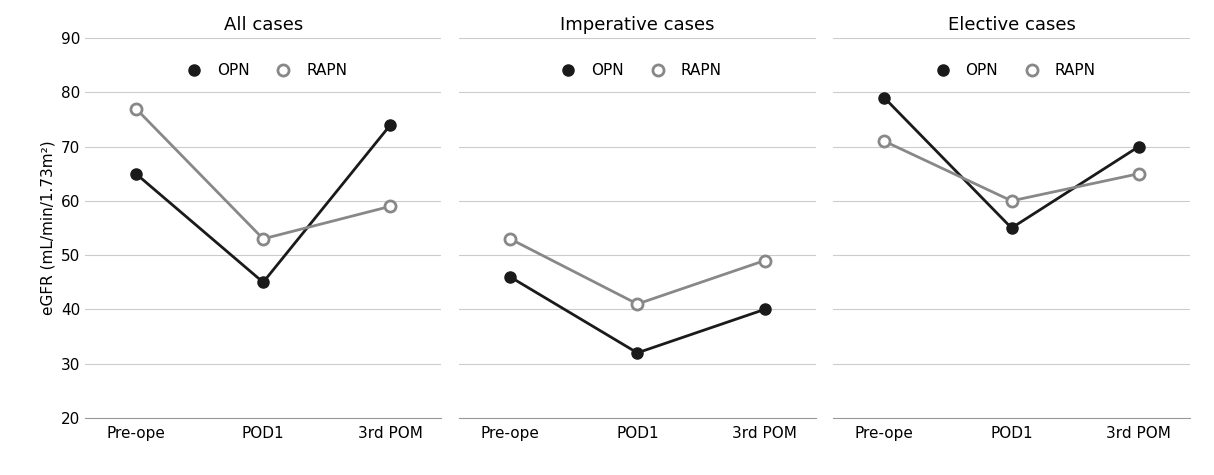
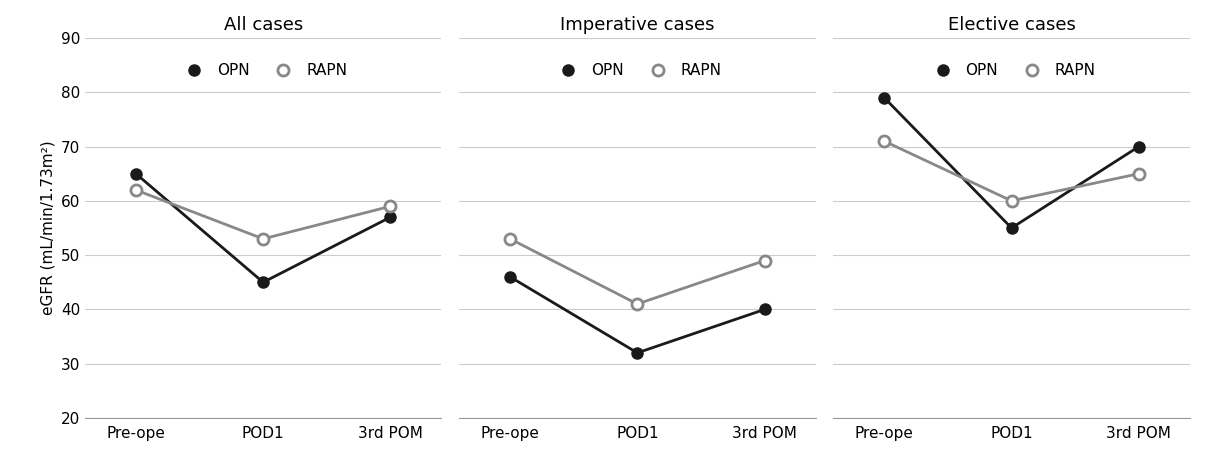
All cases/RAPN/Pre-ope: 77 -> 62
All cases/OPN/3rd POM: 74 -> 57
